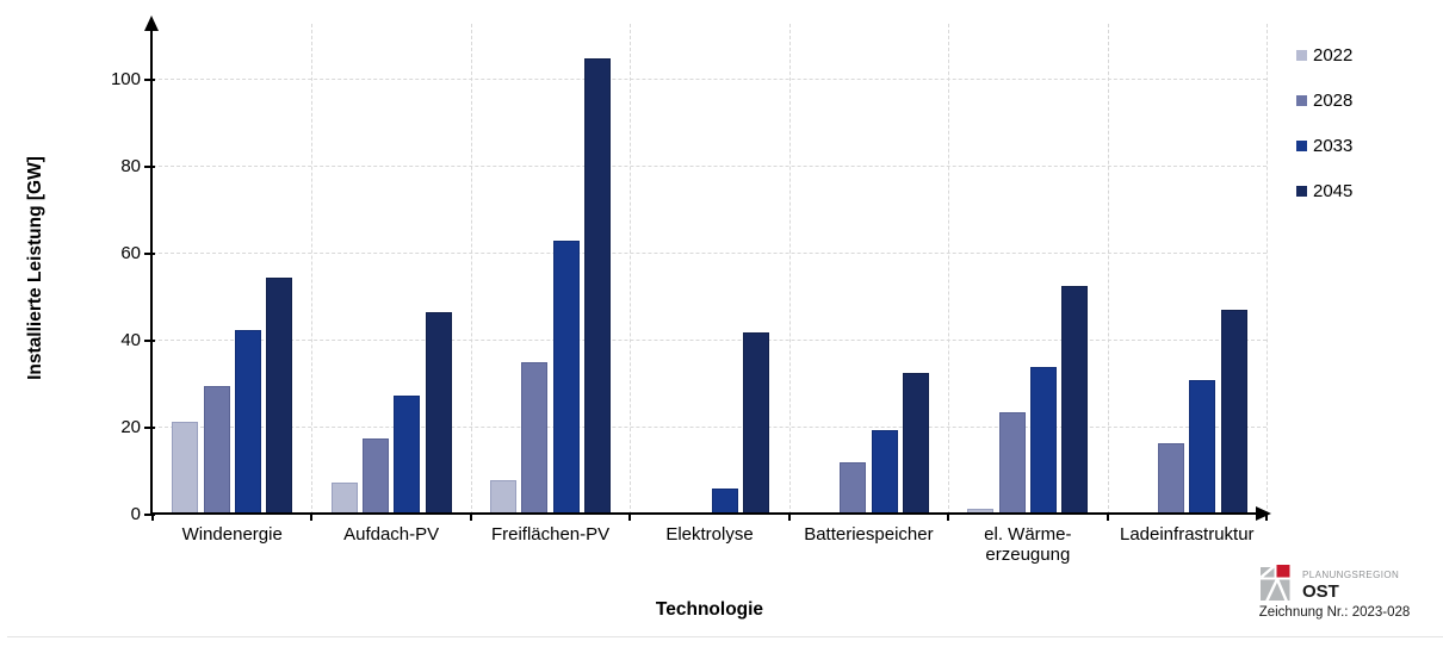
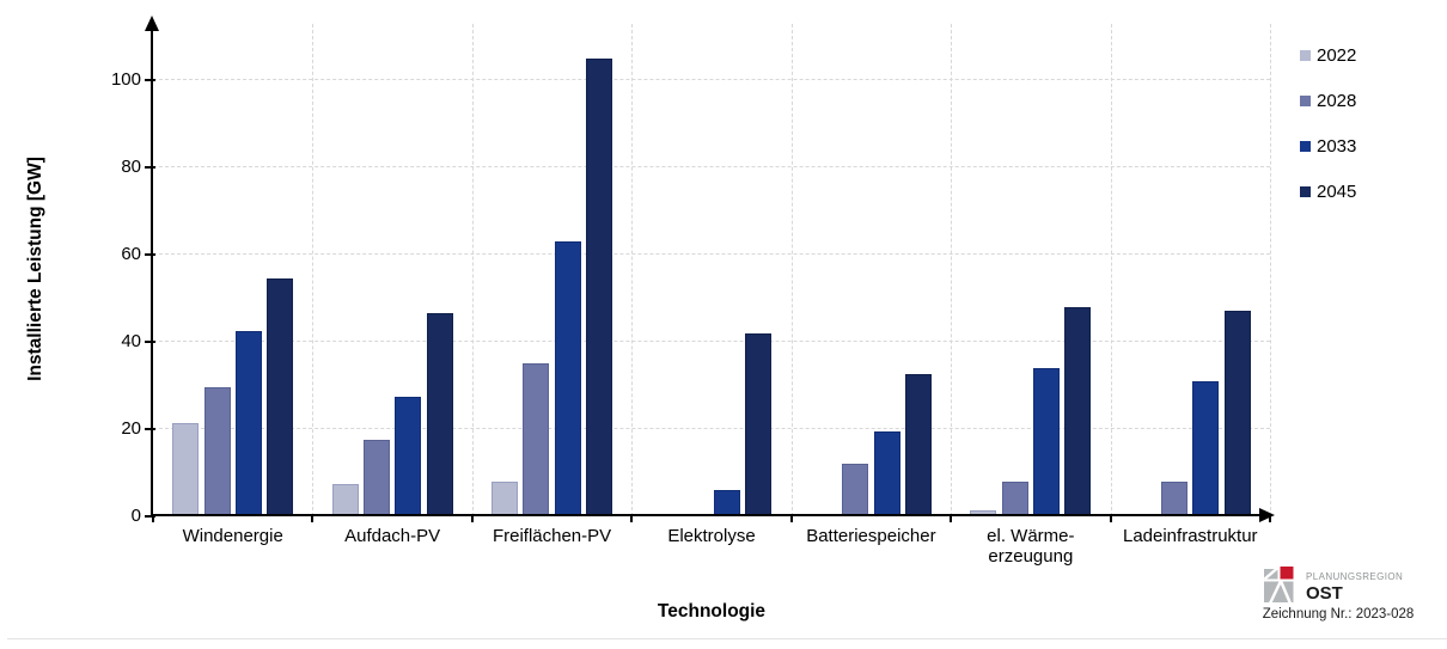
2028/el. Wärme- erzeugung: 24 -> 8
2045/el. Wärme- erzeugung: 52 -> 48
2028/Ladeinfrastruktur: 16 -> 8
